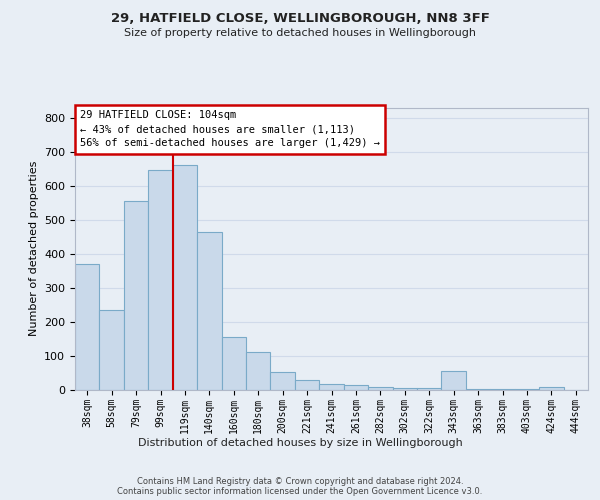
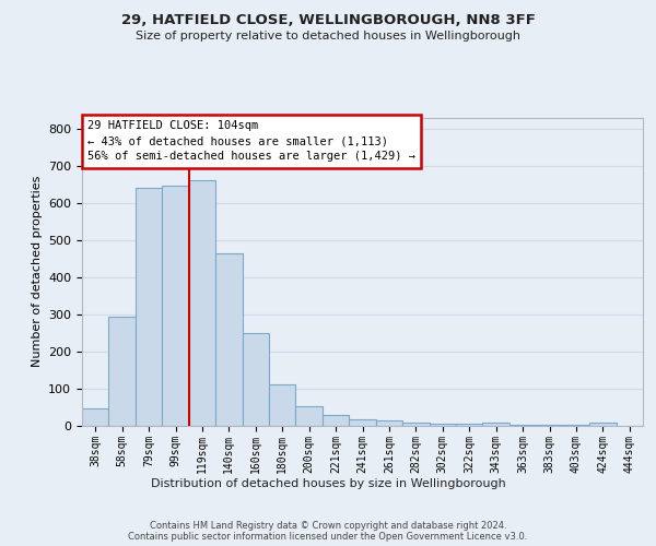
38sqm: 370 -> 48
58sqm: 235 -> 295
79sqm: 555 -> 640
160sqm: 155 -> 250
343sqm: 55 -> 8
